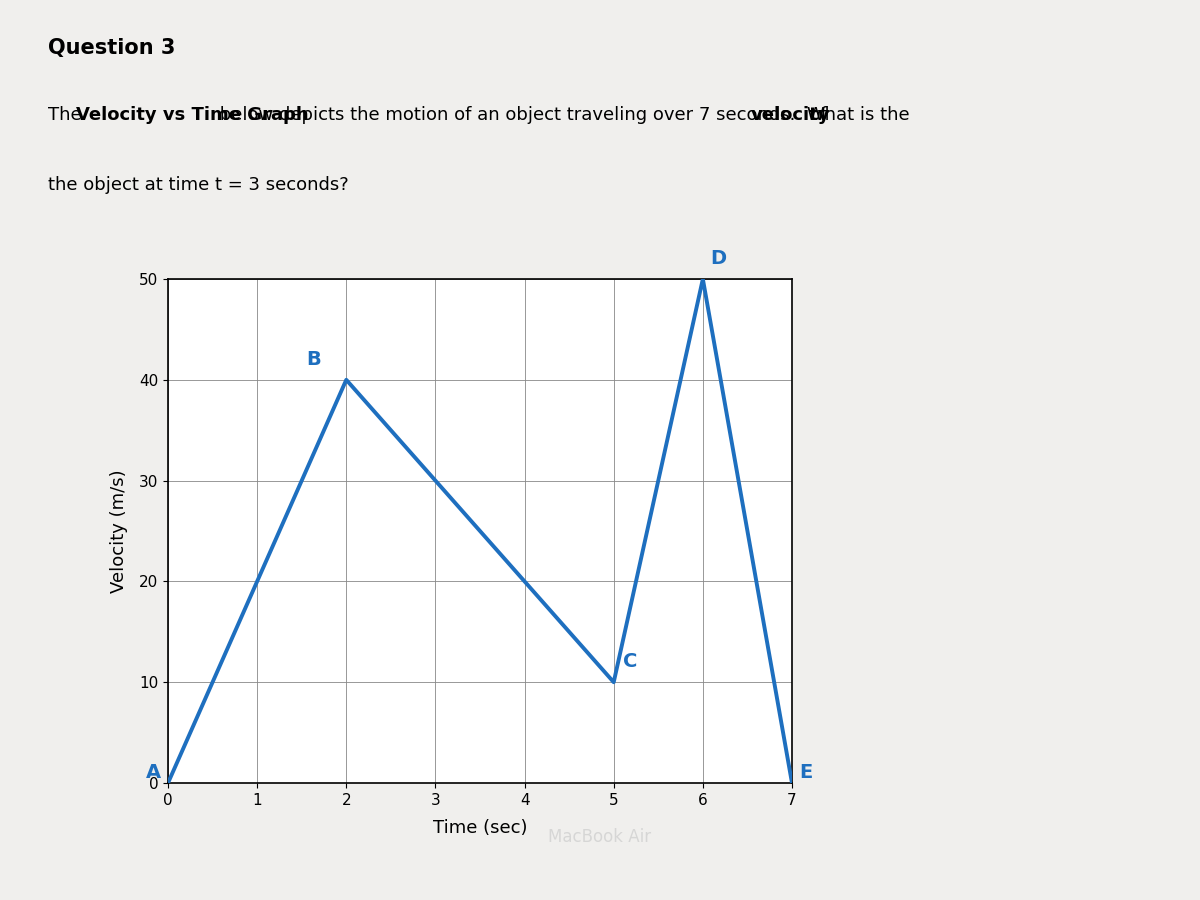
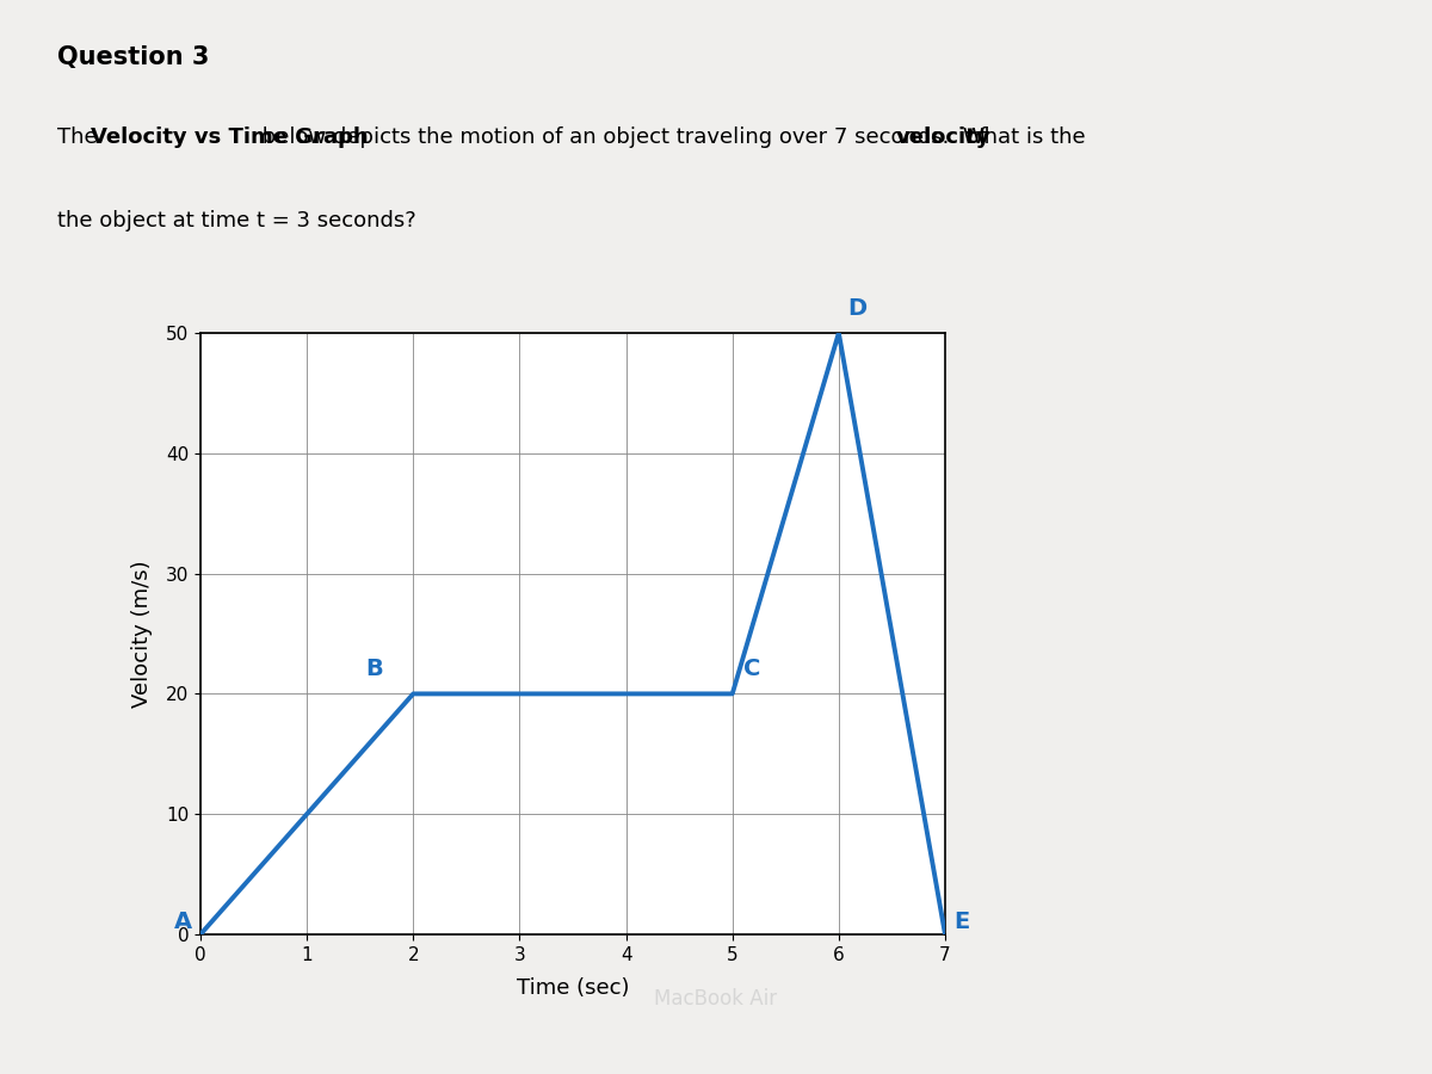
2: 40 -> 20
5: 10 -> 20
